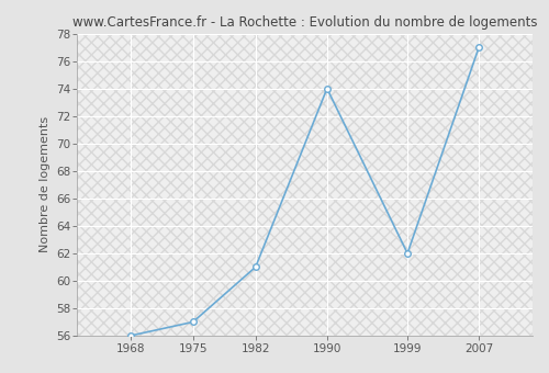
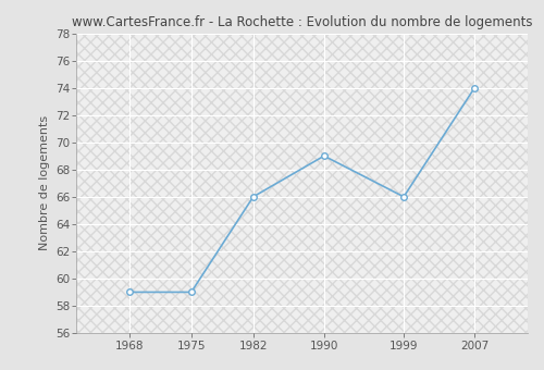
1968: 56 -> 59
1975: 57 -> 59
1982: 61 -> 66
1990: 74 -> 69
1999: 62 -> 66
2007: 77 -> 74
